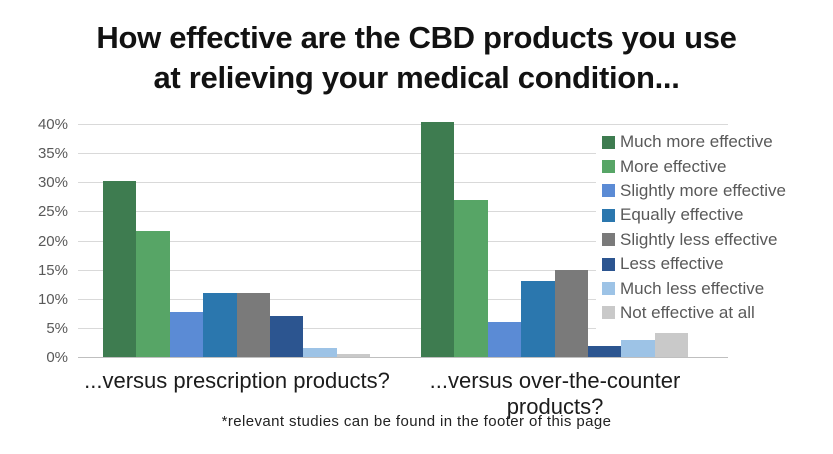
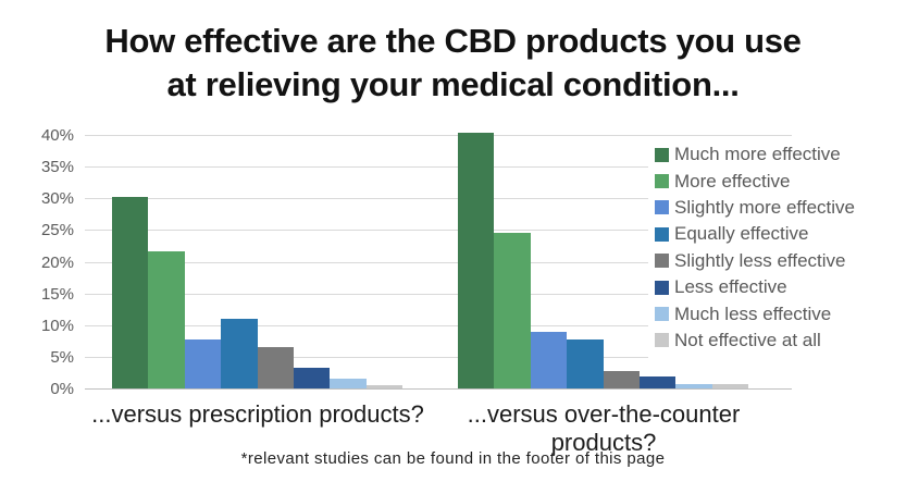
Slightly less effective/...versus prescription products?: 11% -> 6%
Less effective/...versus prescription products?: 7% -> 3%
More effective/...versus over-the-counter products?: 27% -> 25%
Slightly more effective/...versus over-the-counter products?: 6% -> 9%
Equally effective/...versus over-the-counter products?: 13% -> 8%
Slightly less effective/...versus over-the-counter products?: 15% -> 3%
Much less effective/...versus over-the-counter products?: 3% -> 1%
Not effective at all/...versus over-the-counter products?: 13% -> 1%
